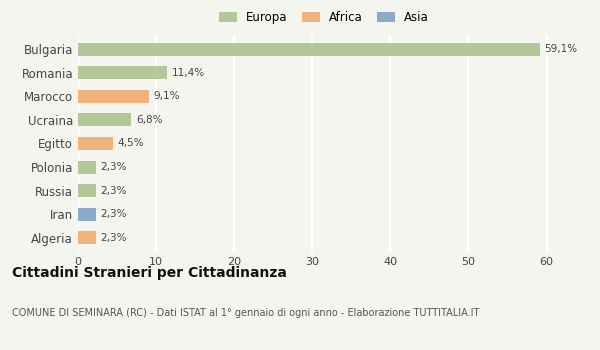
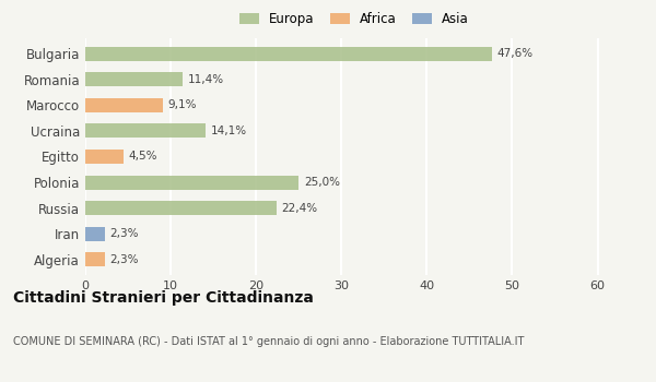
Bulgaria: 59,1% -> 47,6%
Ucraina: 6,8% -> 14,1%
Polonia: 2,3% -> 25,0%
Russia: 2,3% -> 22,4%
